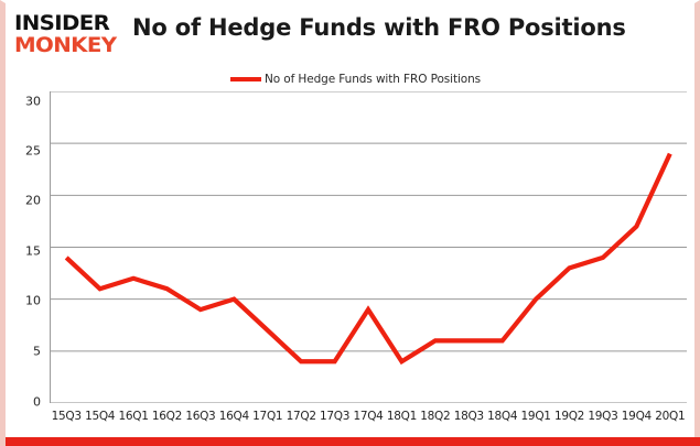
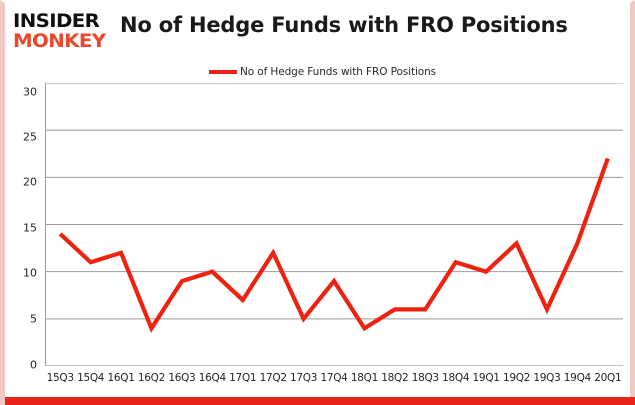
16Q2: 11 -> 4
17Q2: 4 -> 12
17Q3: 4 -> 5
18Q4: 6 -> 11
19Q3: 14 -> 6
19Q4: 17 -> 13
20Q1: 24 -> 22
